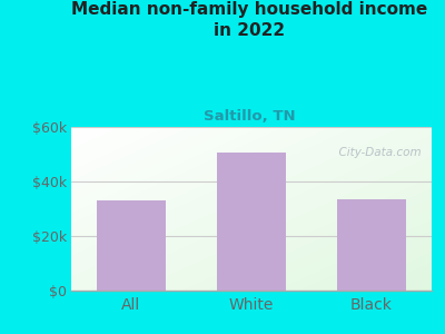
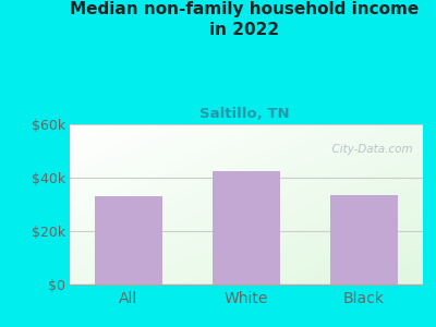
White: $50.5k -> $42.5k
